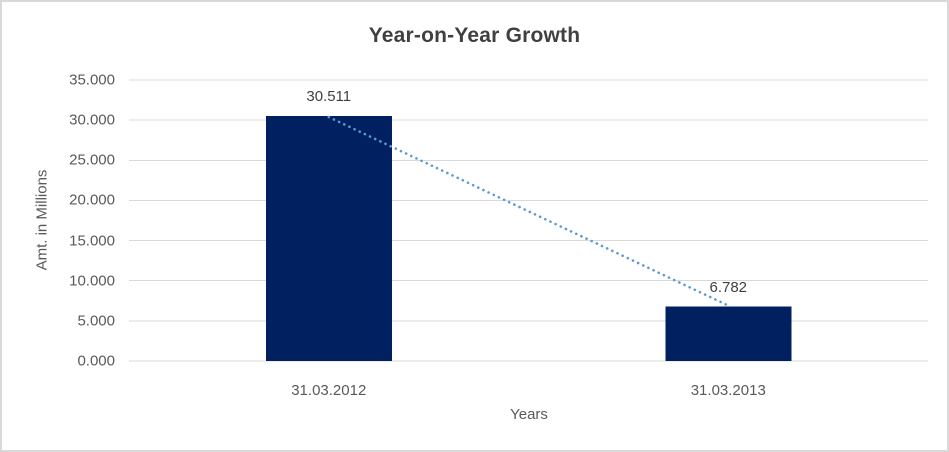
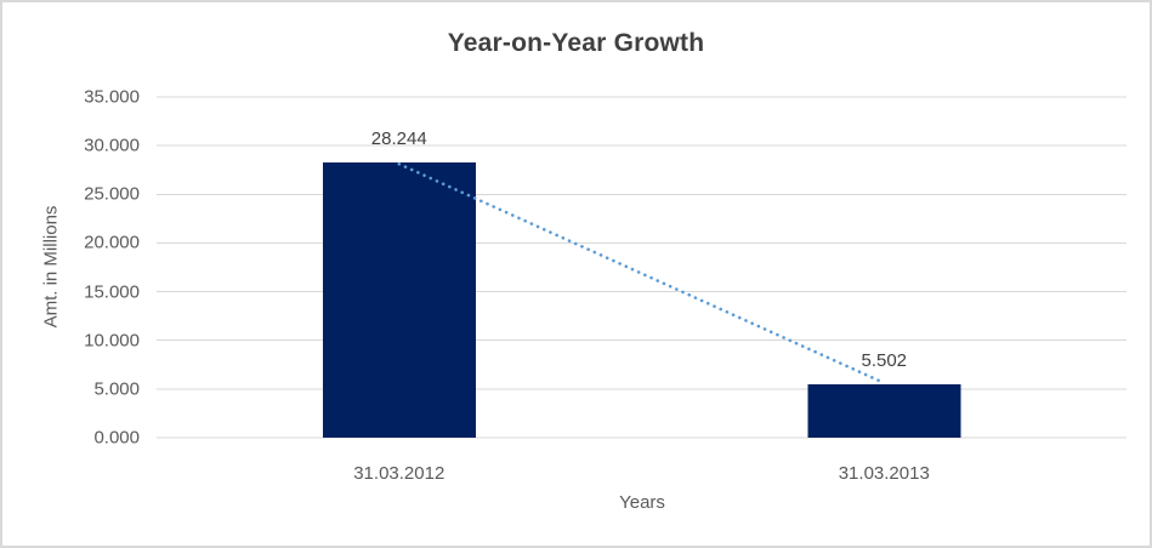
31.03.2012: 30.511 -> 28.244
31.03.2013: 6.782 -> 5.502
